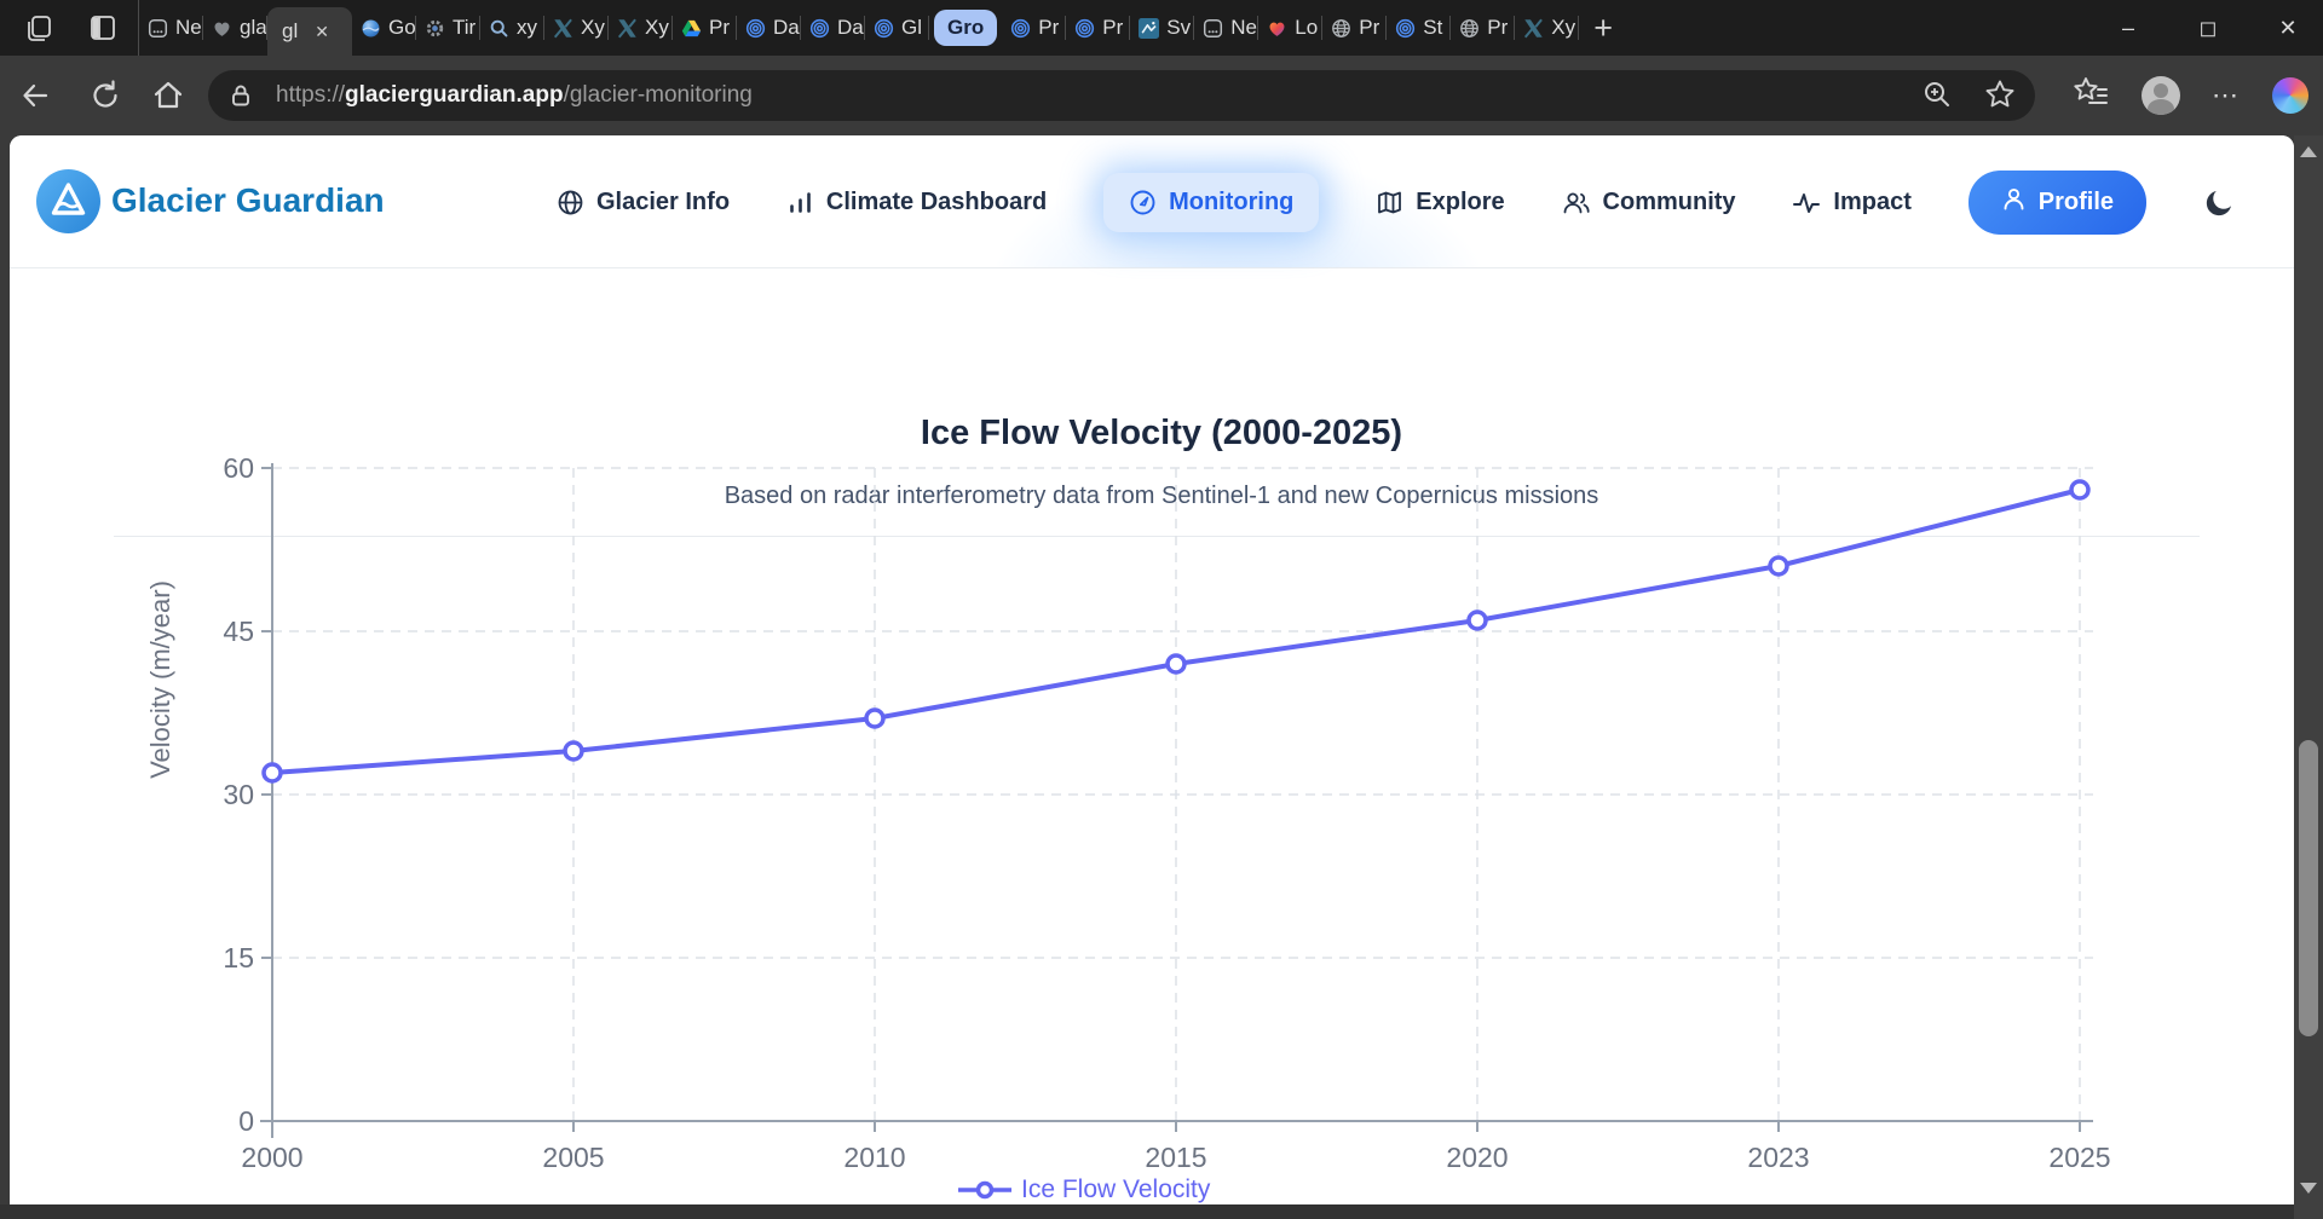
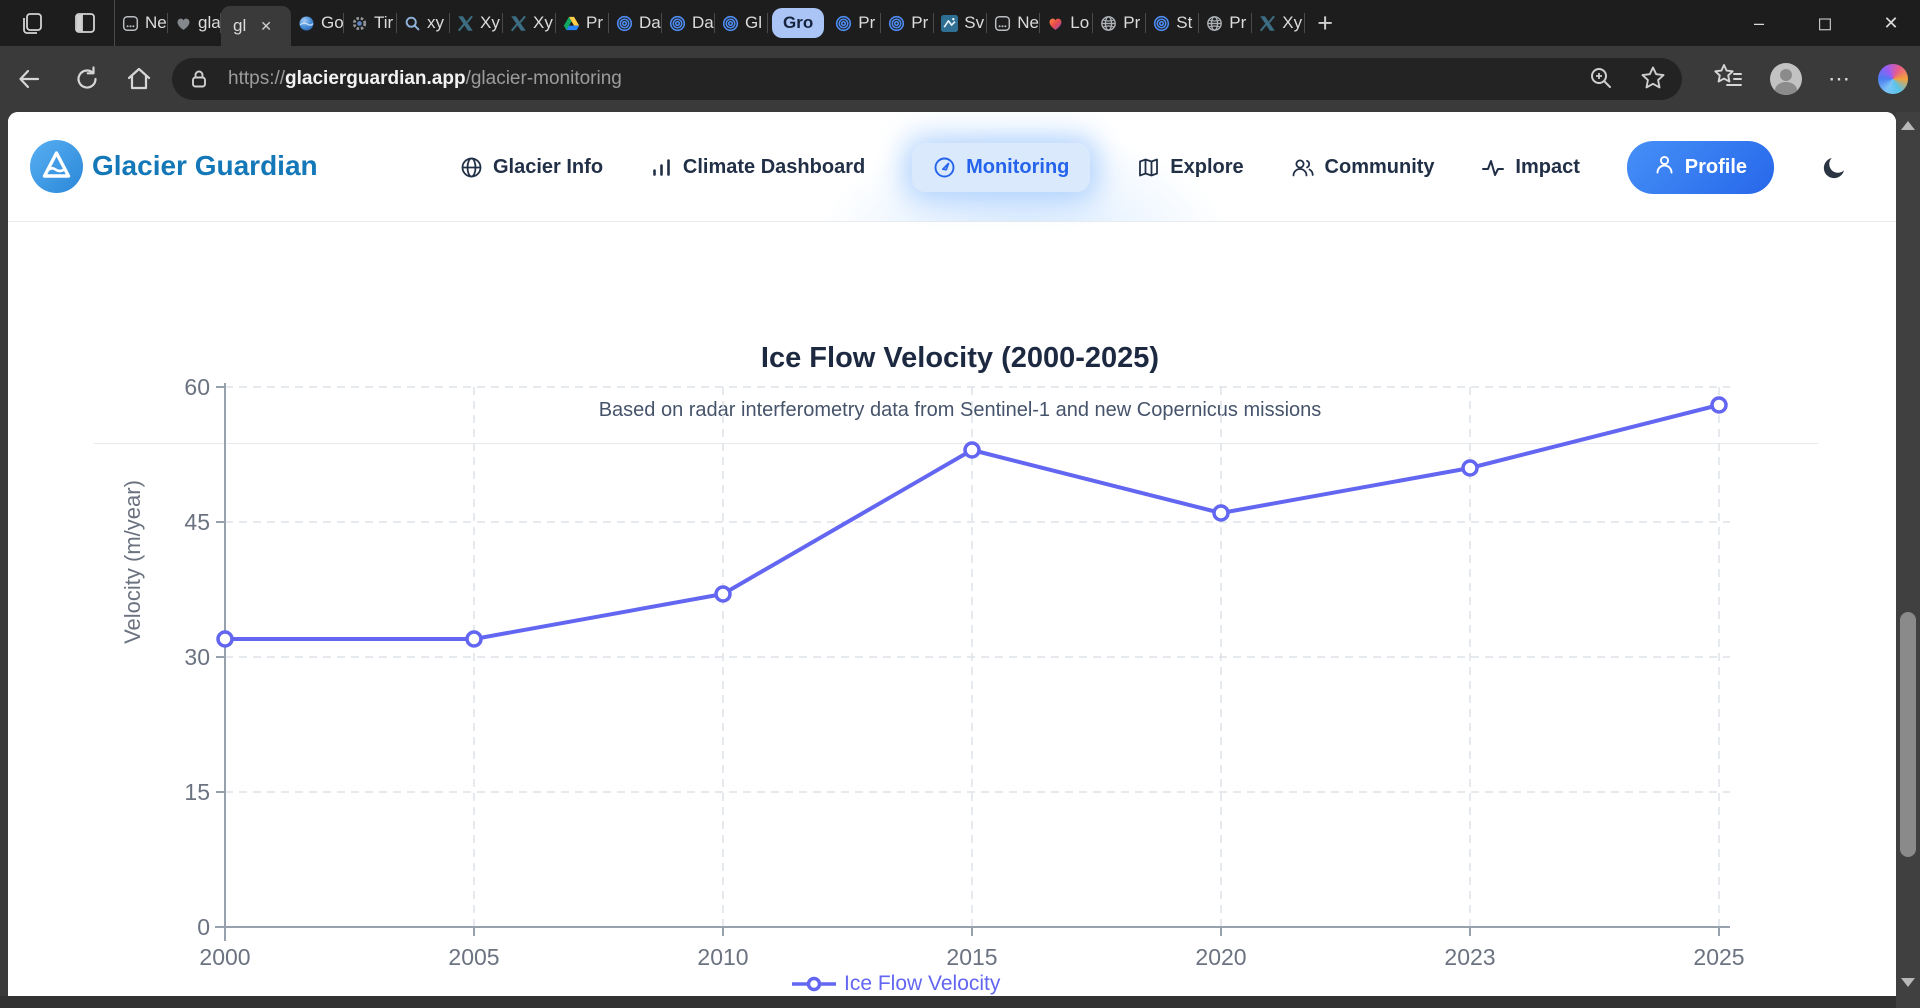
2005: 34 -> 32
2015: 42 -> 53
